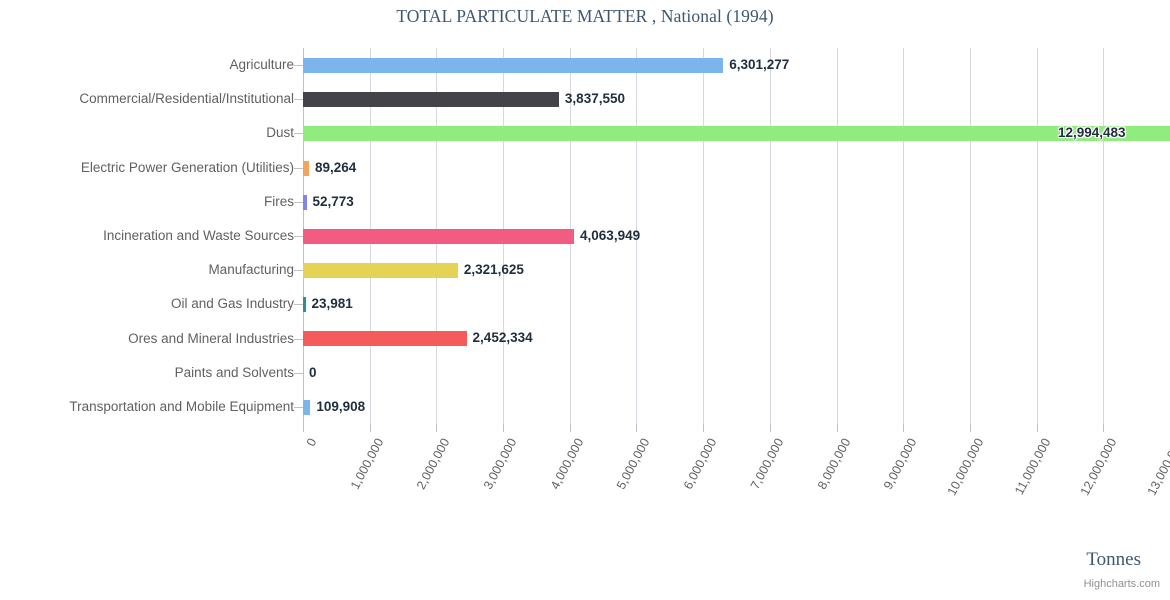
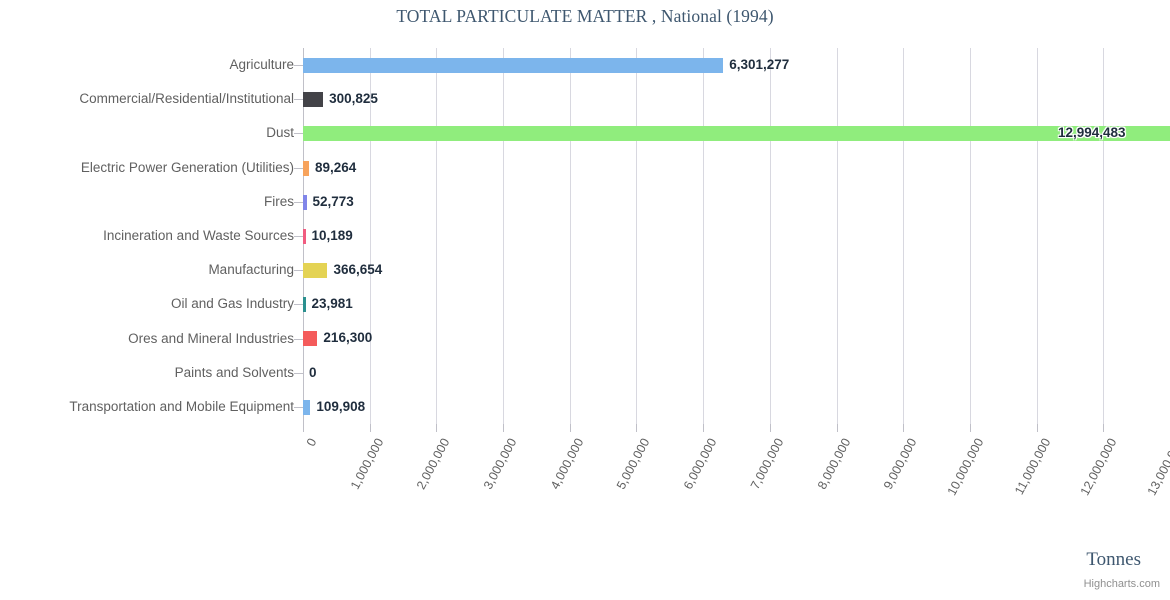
Commercial/Residential/Institutional: 3,837,550 -> 300,825
Incineration and Waste Sources: 4,063,949 -> 10,189
Manufacturing: 2,321,625 -> 366,654
Ores and Mineral Industries: 2,452,334 -> 216,300
